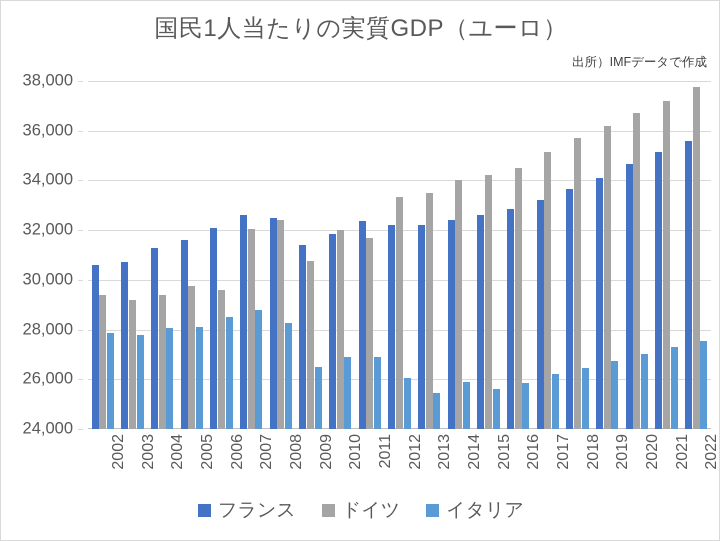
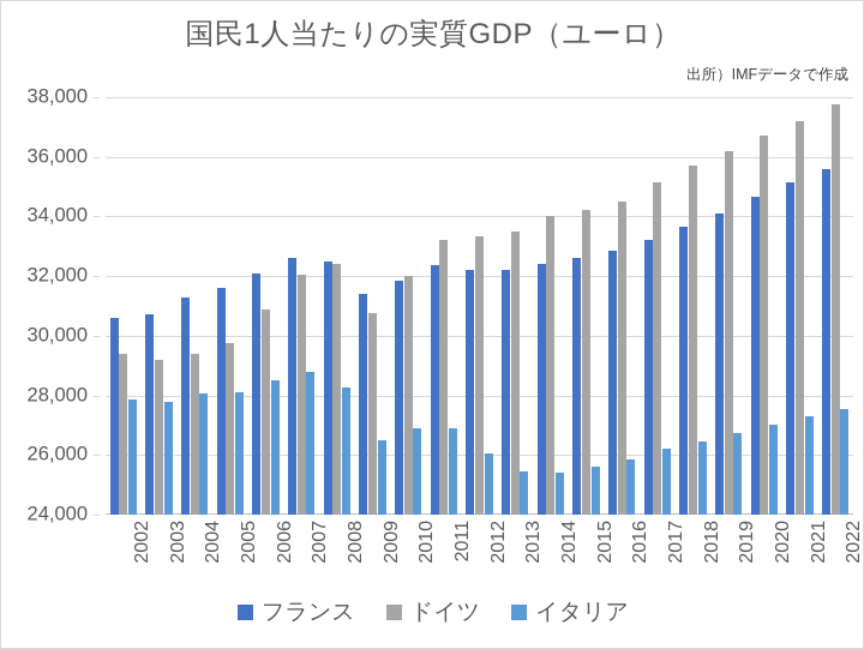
ドイツ/2006: 29600 -> 30900
ドイツ/2011: 31700 -> 33200
イタリア/2014: 25900 -> 25400
